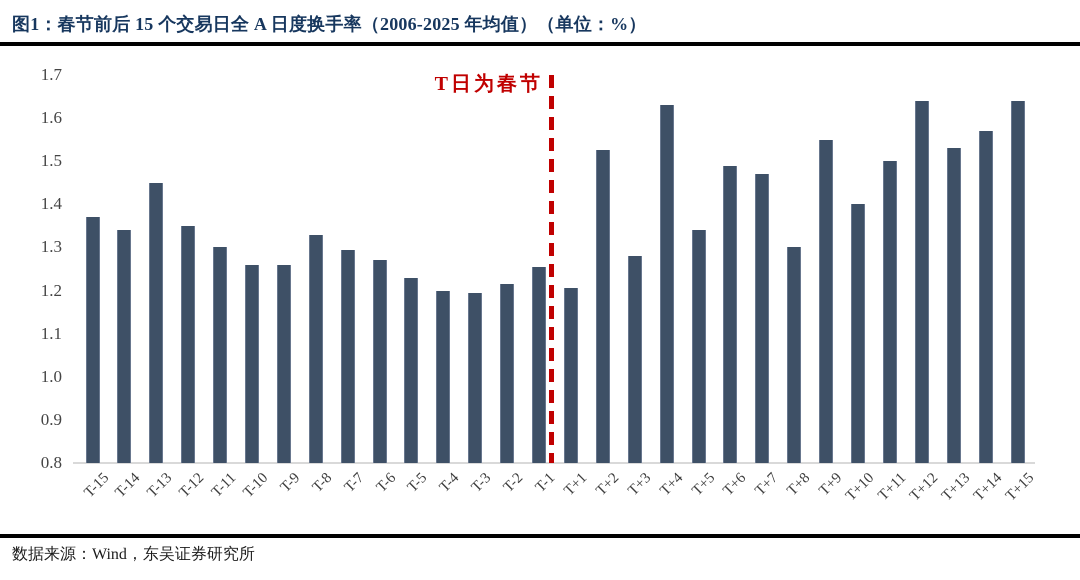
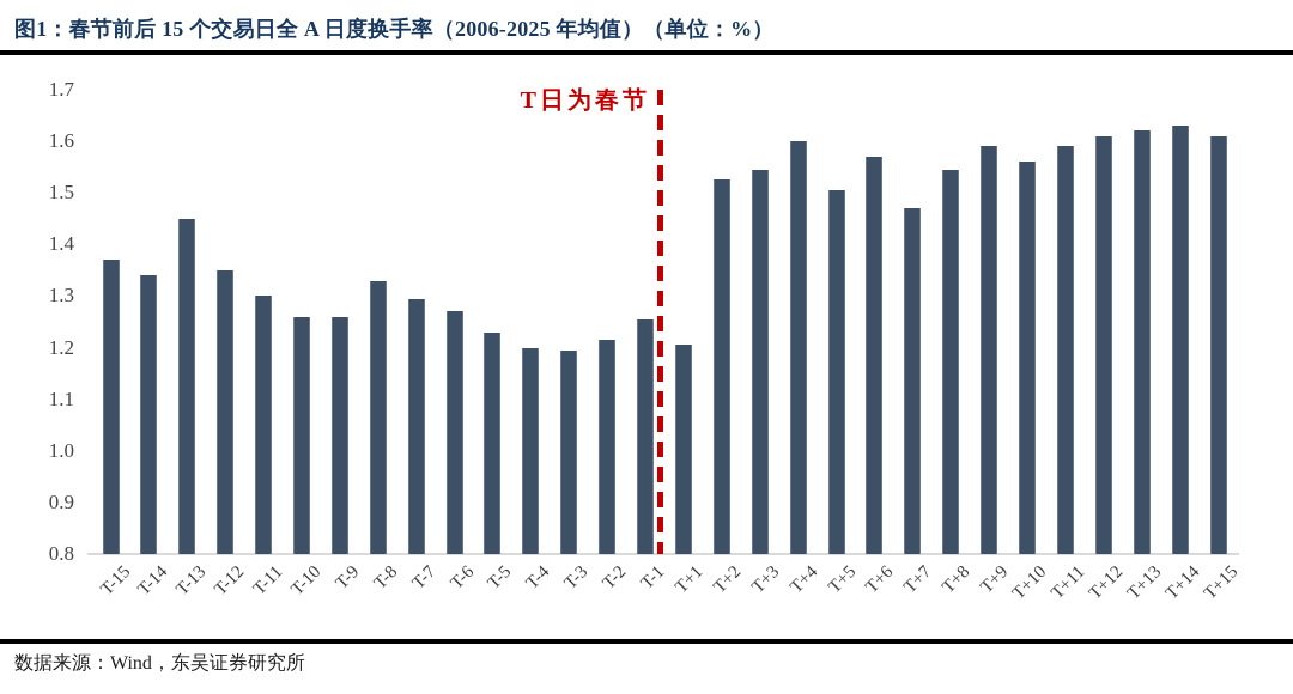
T+3: 1.28 -> 1.54
T+4: 1.63 -> 1.60
T+5: 1.34 -> 1.50
T+6: 1.49 -> 1.57
T+8: 1.30 -> 1.54
T+9: 1.55 -> 1.59
T+10: 1.40 -> 1.56
T+11: 1.50 -> 1.59
T+12: 1.64 -> 1.61
T+13: 1.53 -> 1.62
T+14: 1.57 -> 1.63
T+15: 1.64 -> 1.61
